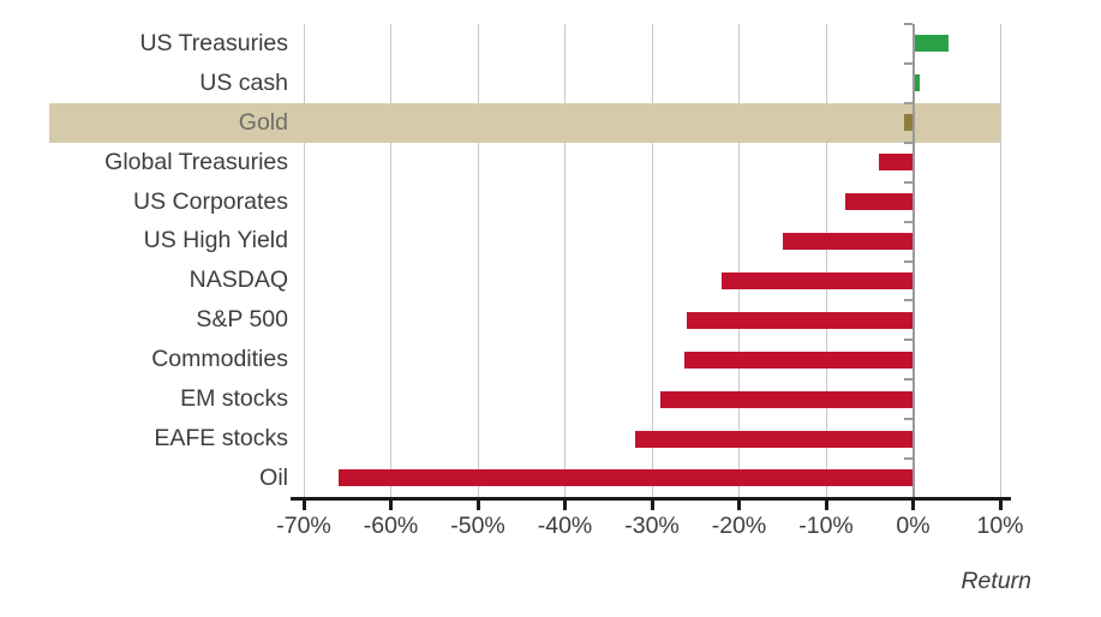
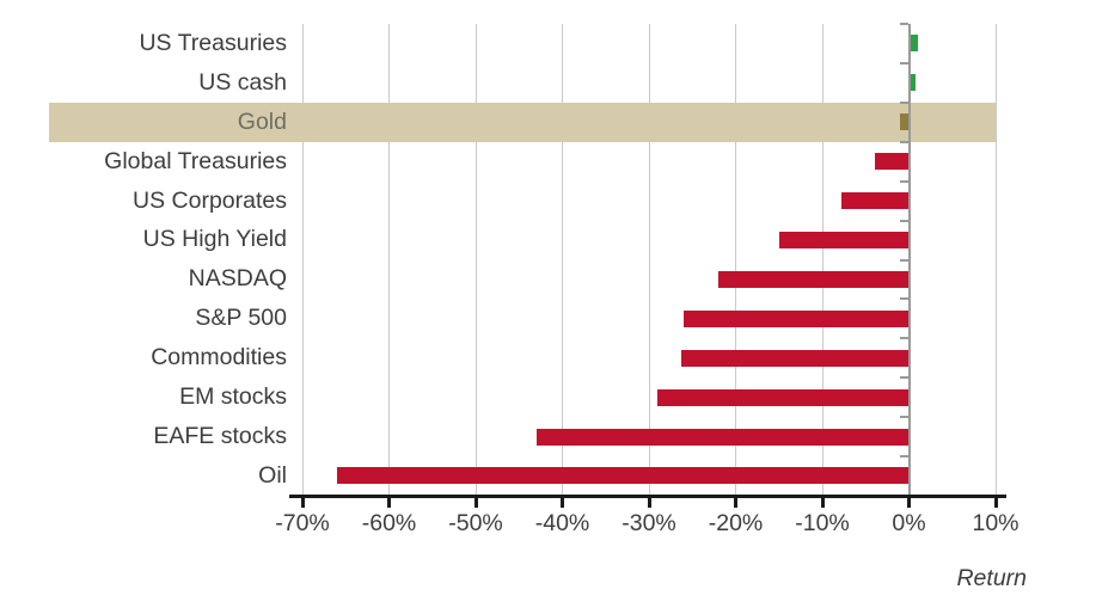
US Treasuries: 4% -> 1%
EAFE stocks: -32% -> -43%
